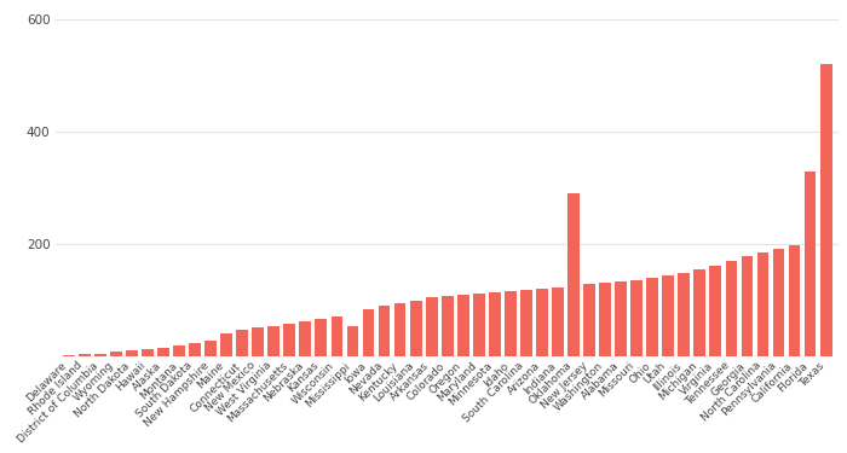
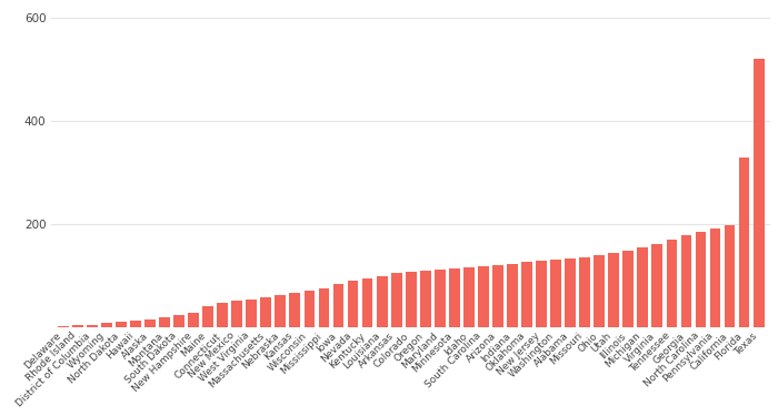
Mississippi: 55 -> 75
Oklahoma: 290 -> 128
